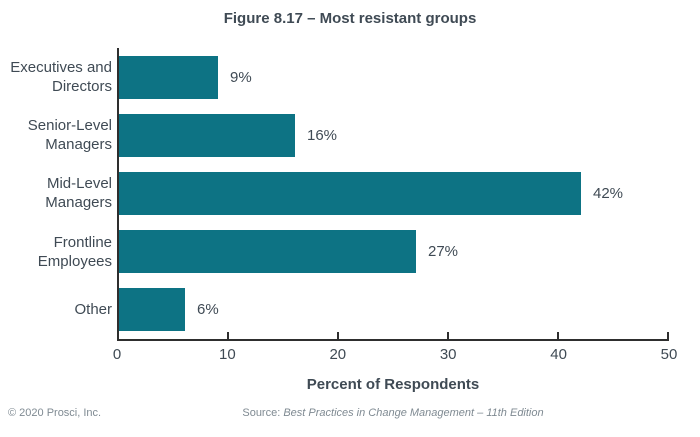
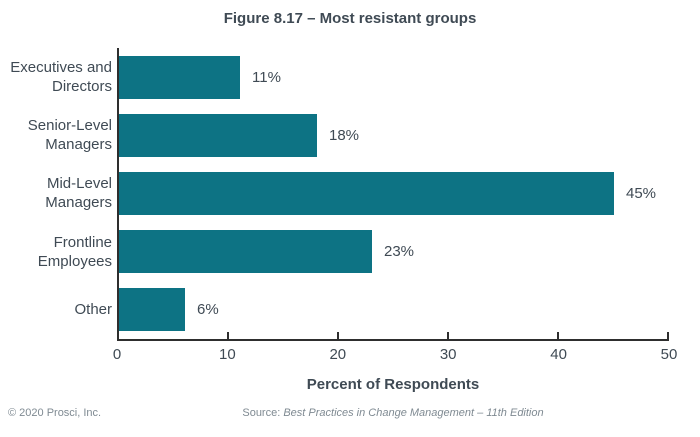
Executives and Directors: 9% -> 11%
Senior-Level Managers: 16% -> 18%
Mid-Level Managers: 42% -> 45%
Frontline Employees: 27% -> 23%
